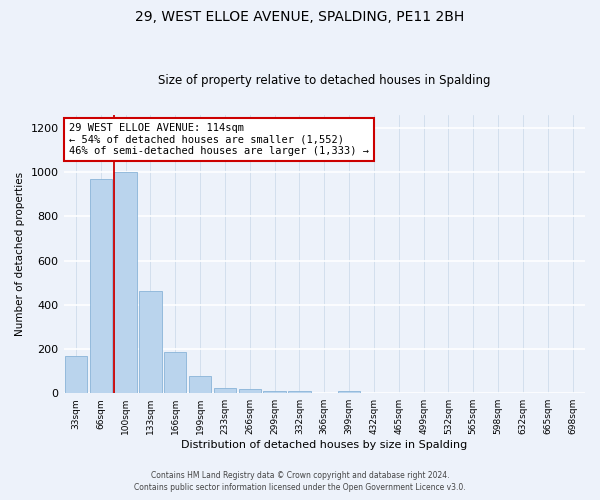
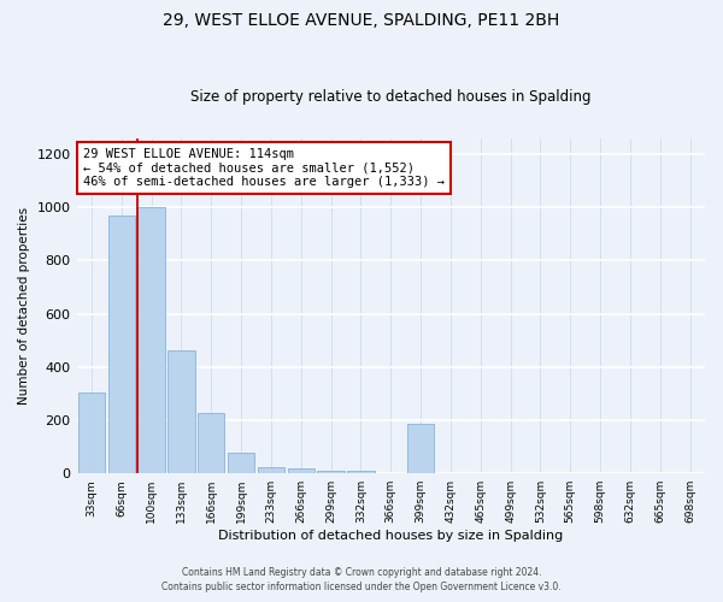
33sqm: 170 -> 305
166sqm: 185 -> 225
399sqm: 12 -> 185
